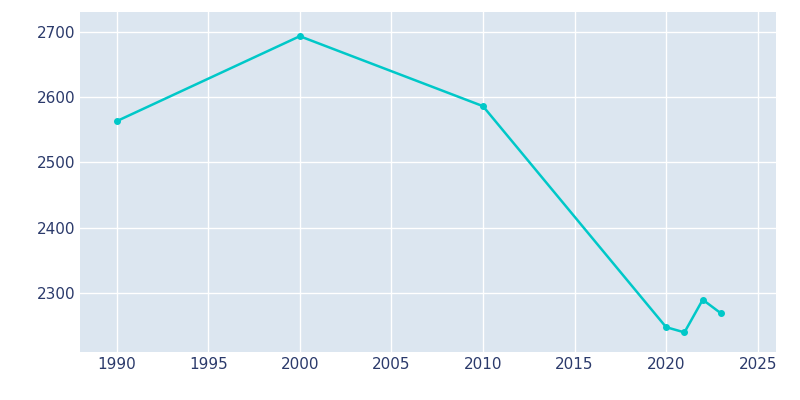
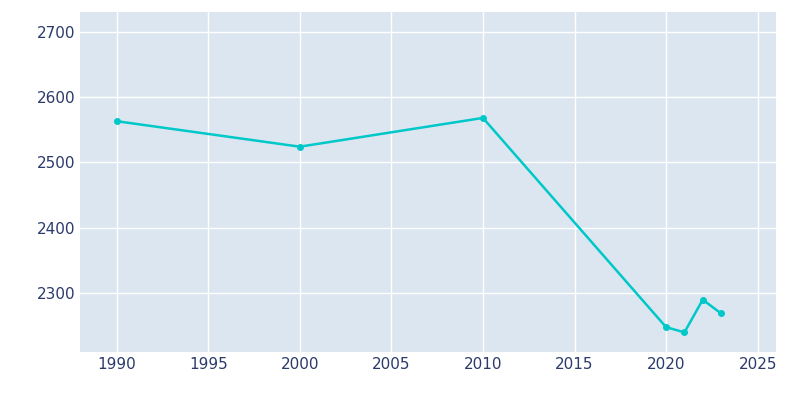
2000: 2693 -> 2524
2010: 2586 -> 2568
